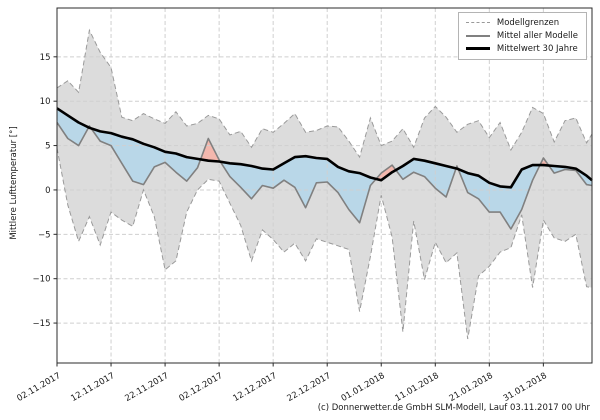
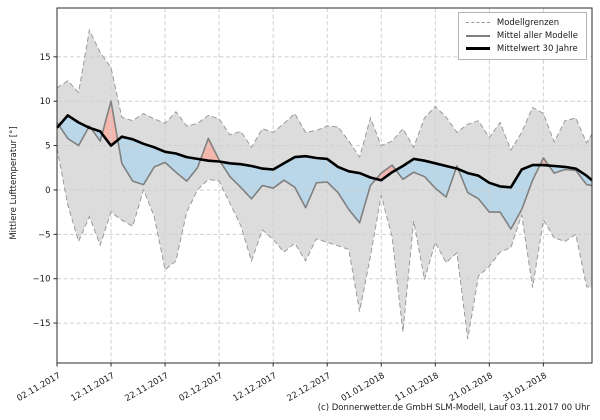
Mittelwert 30 Jahre/0: 9 -> 7
Mittel aller Modelle/10: 5 -> 10
Mittelwert 30 Jahre/10: 6 -> 5
